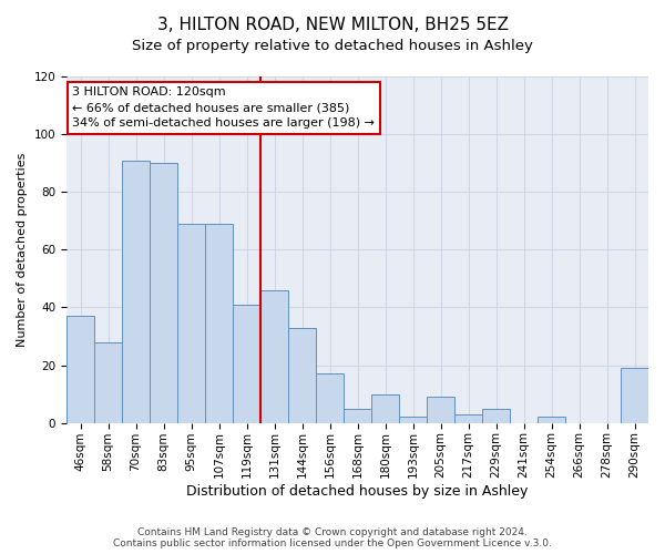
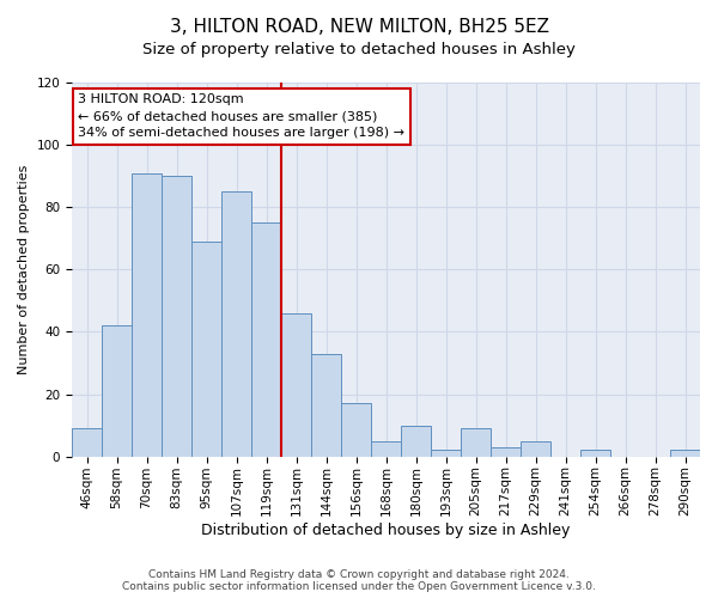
46sqm: 37 -> 9
58sqm: 28 -> 42
107sqm: 69 -> 85
119sqm: 41 -> 75
290sqm: 19 -> 2
